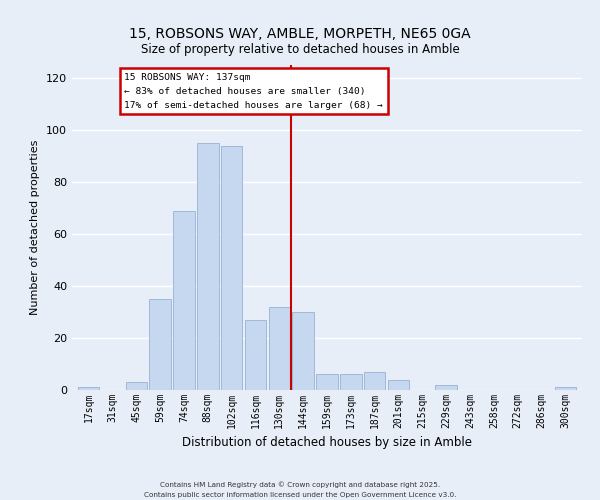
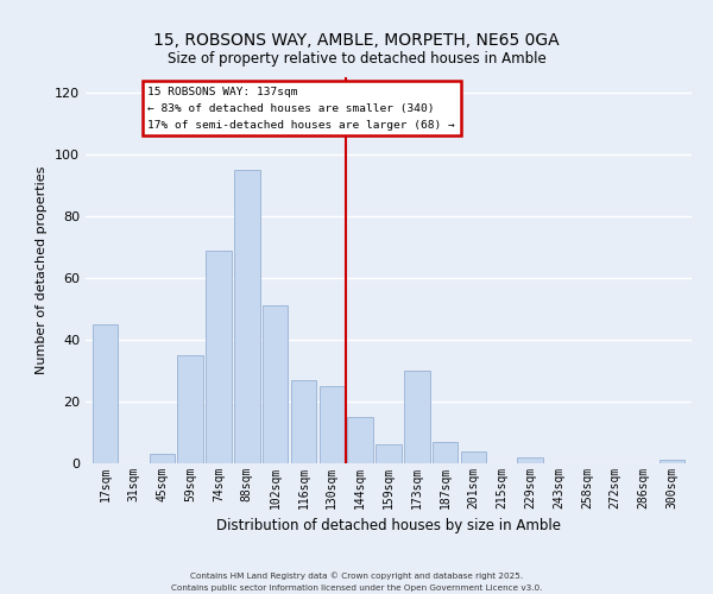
17sqm: 1 -> 45
102sqm: 94 -> 51
130sqm: 32 -> 25
144sqm: 30 -> 15
173sqm: 6 -> 30
